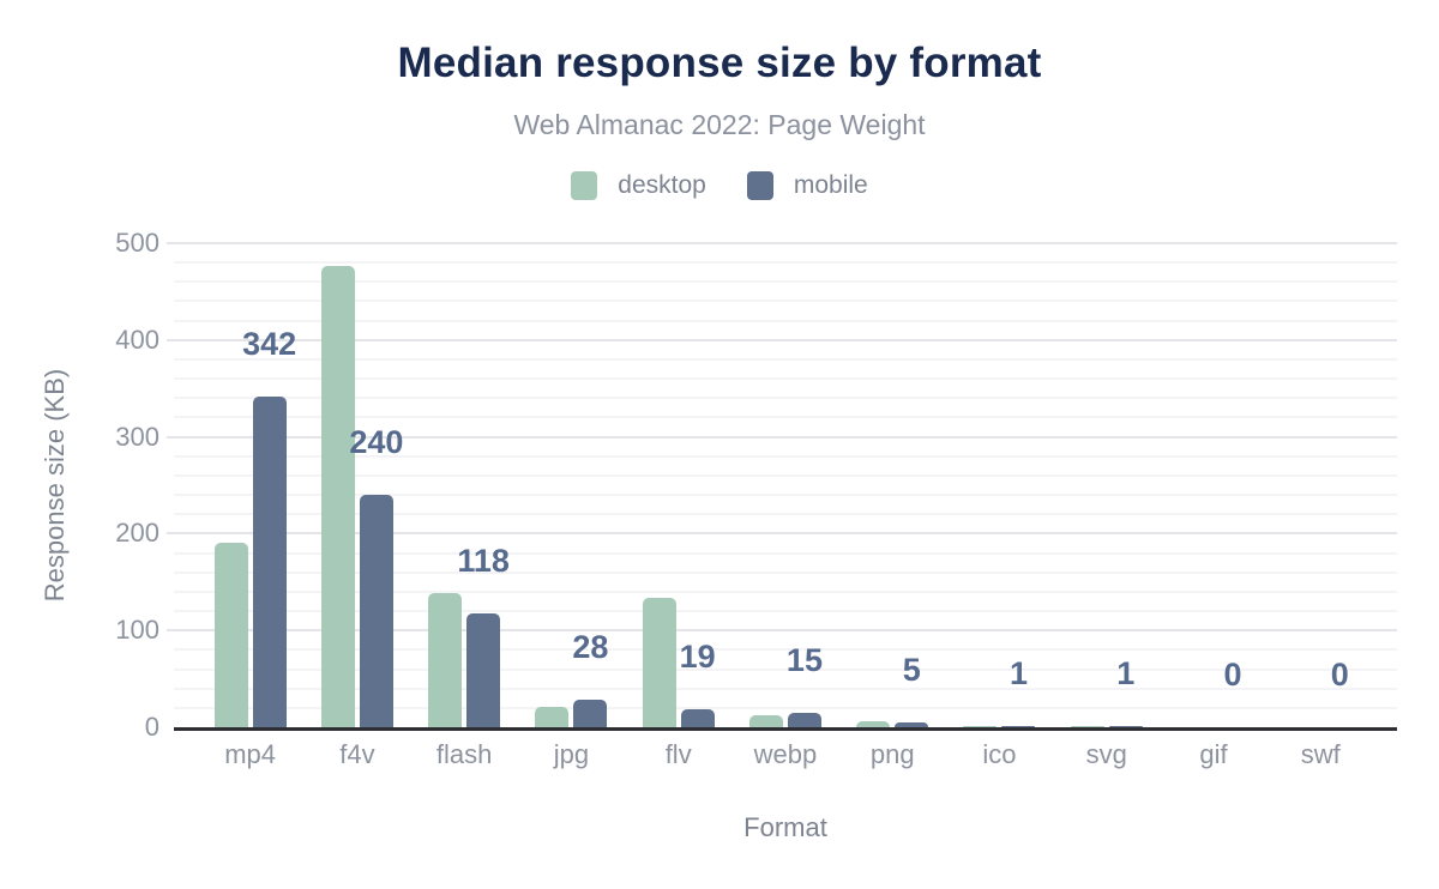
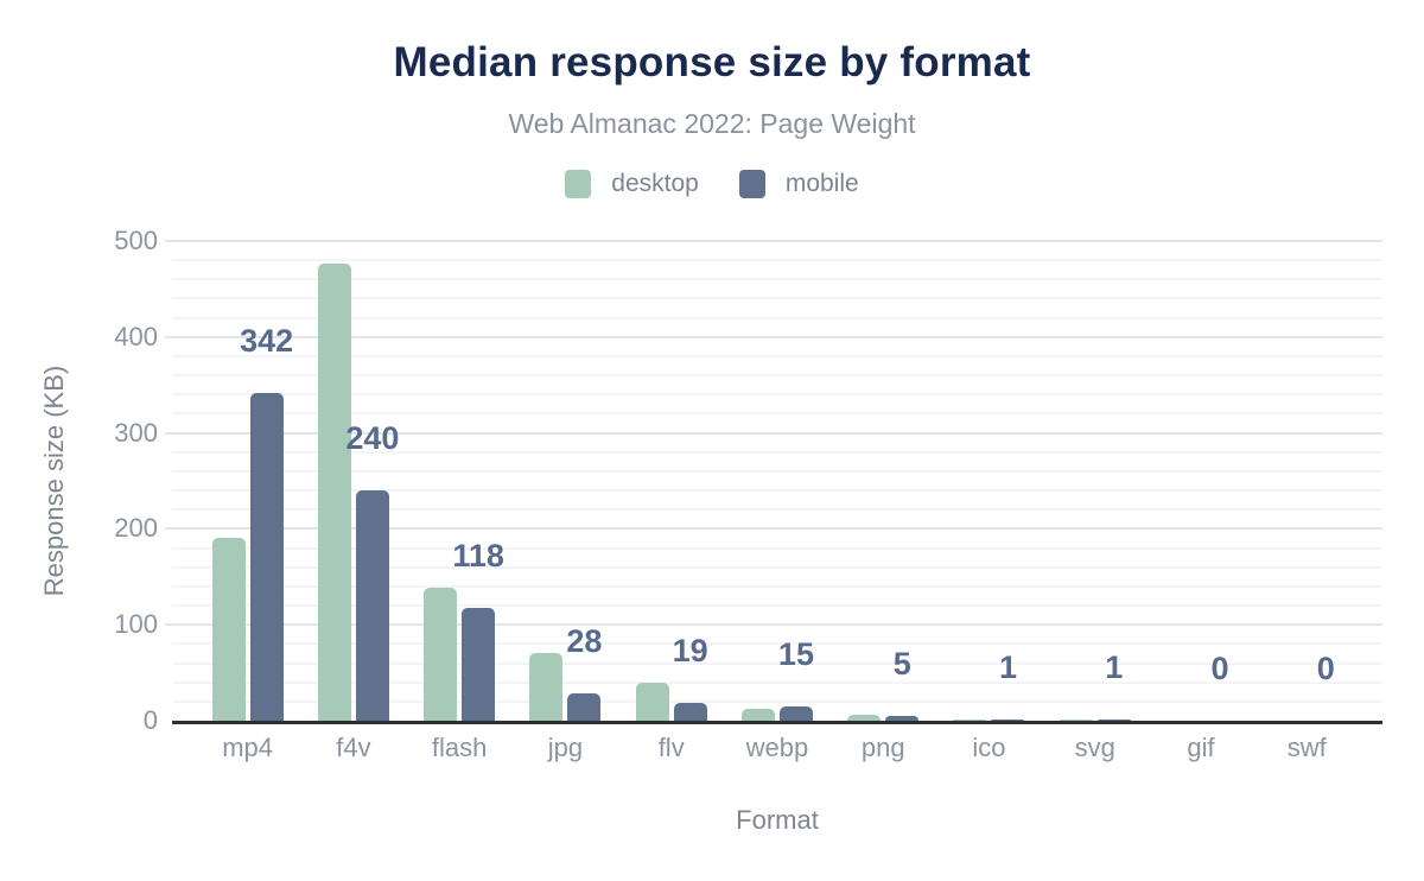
desktop/jpg: 20 -> 70
desktop/flv: 130 -> 40
